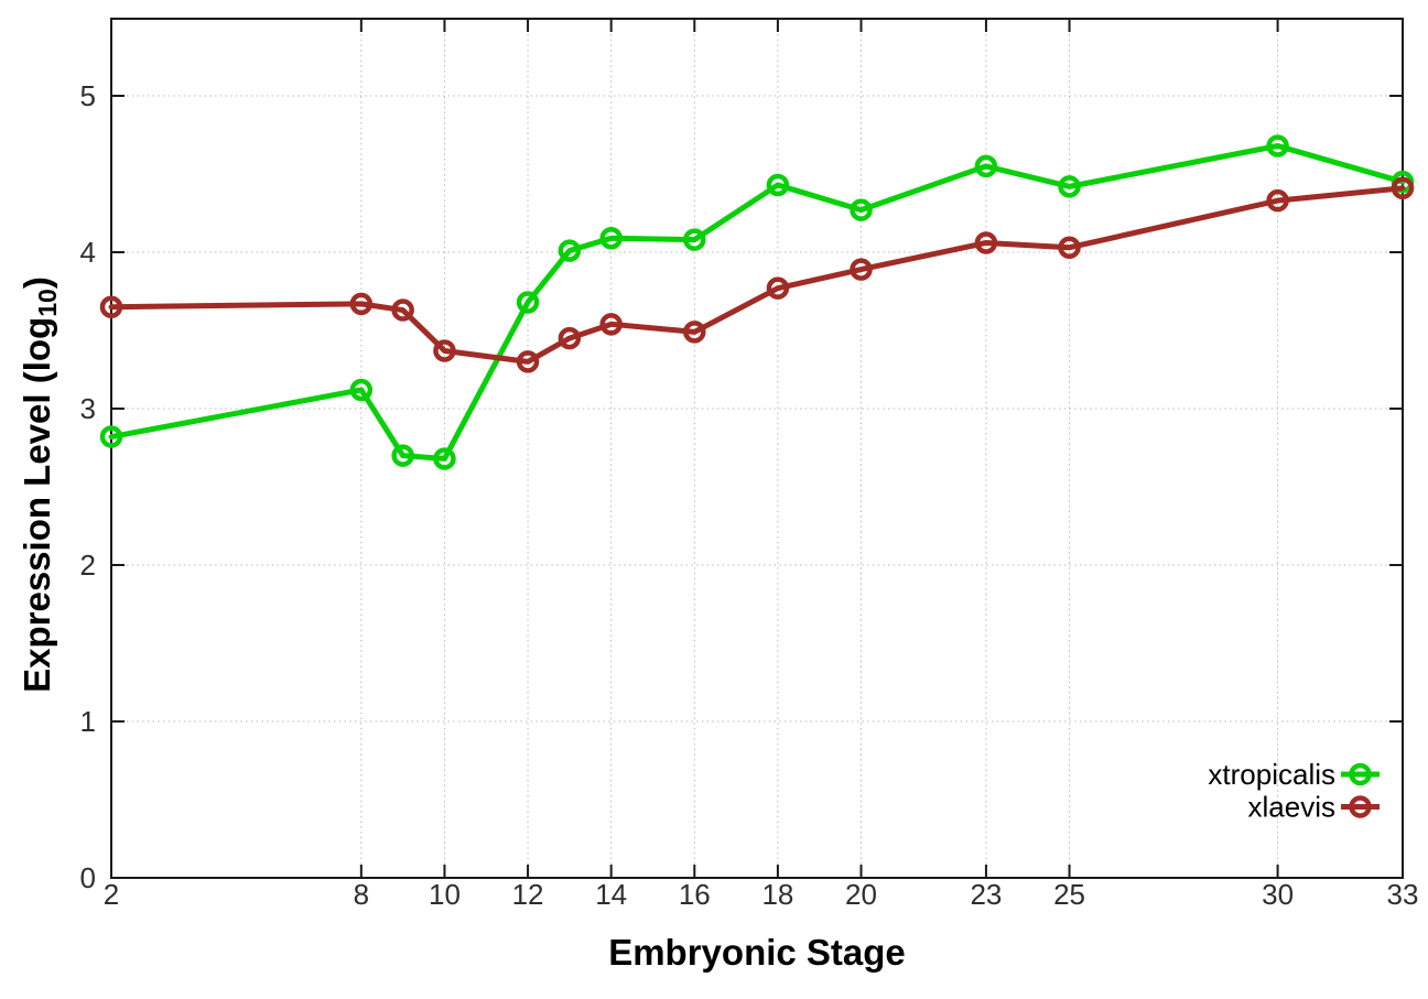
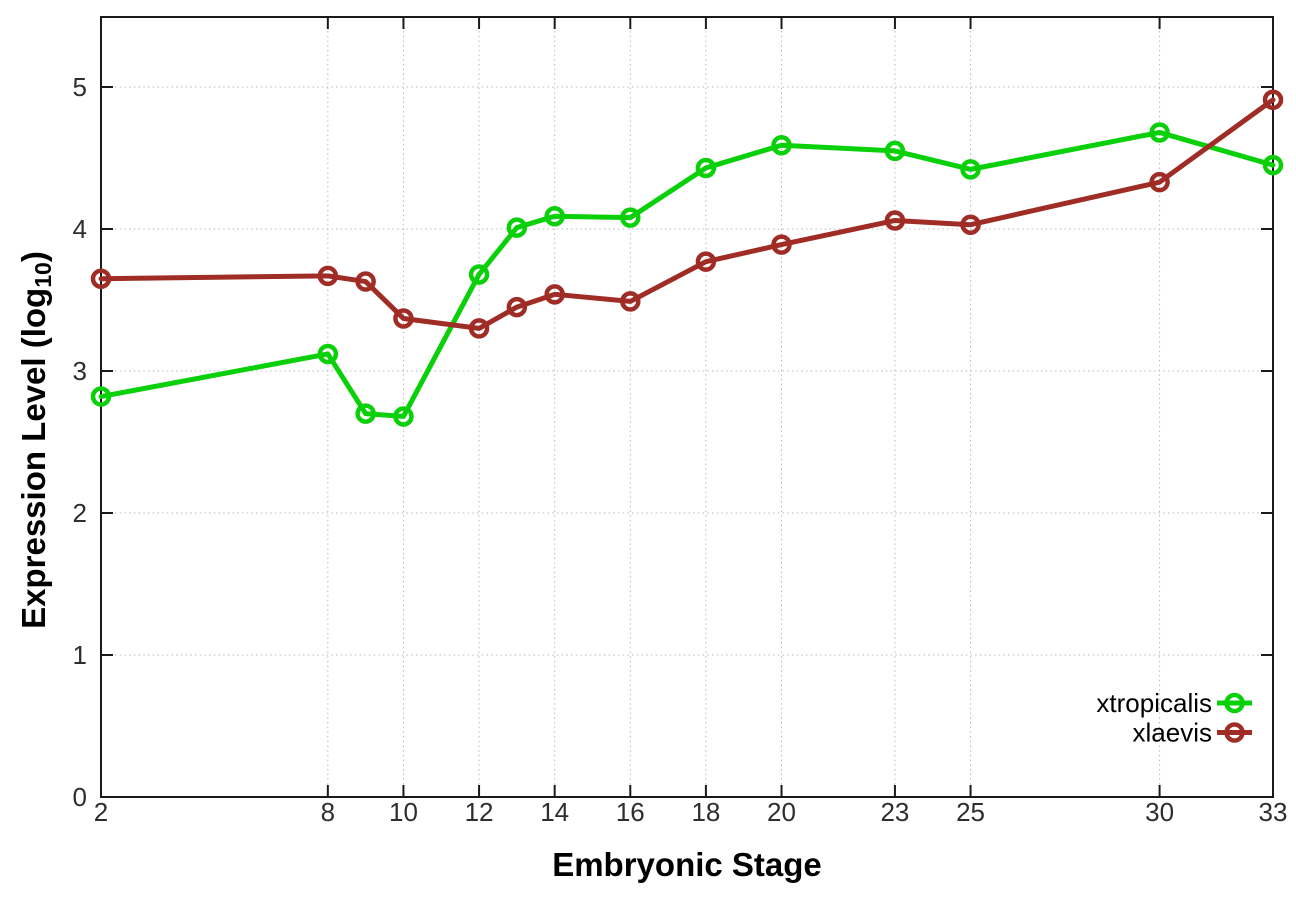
xtropicalis/20: 4.27 -> 4.59
xlaevis/33: 4.41 -> 4.91
